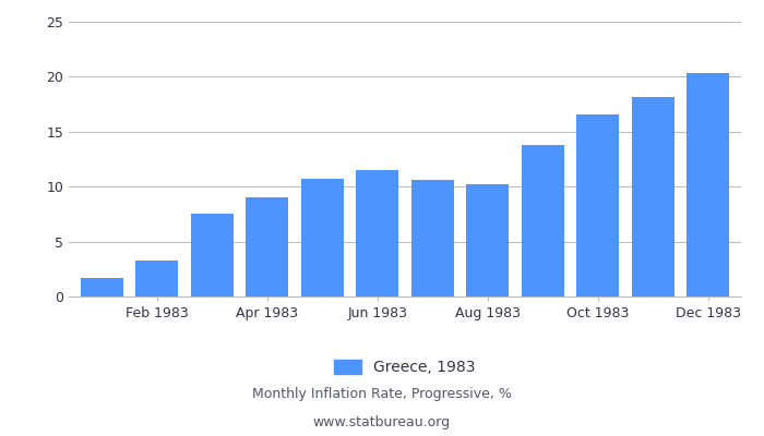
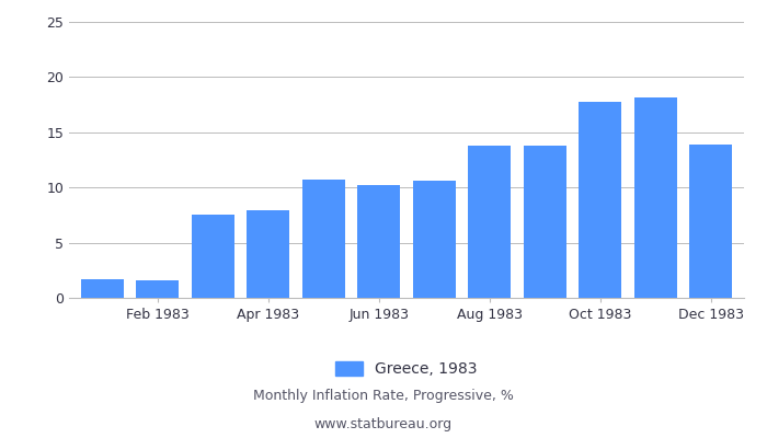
Feb 1983: 3.3 -> 1.6
Apr 1983: 9.0 -> 7.9
Jun 1983: 11.5 -> 10.2
Aug 1983: 10.2 -> 13.8
Oct 1983: 16.6 -> 17.8
Dec 1983: 20.3 -> 13.9
